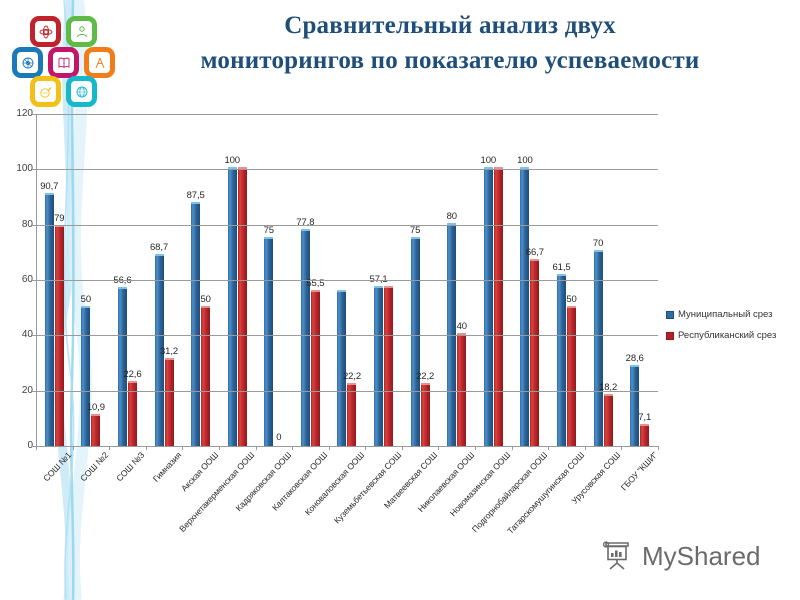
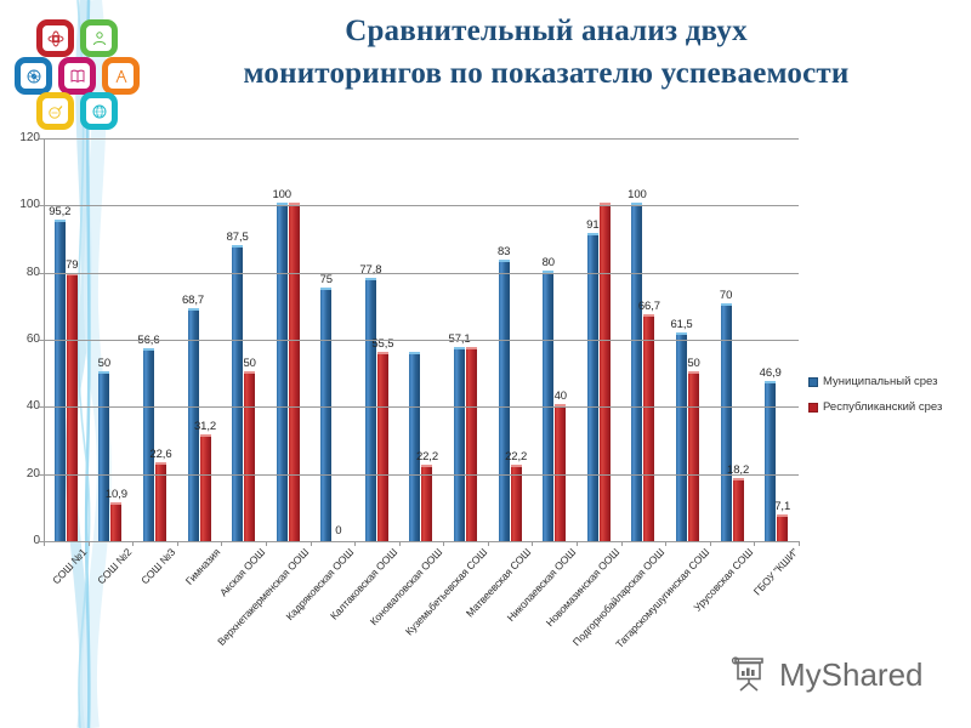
Муниципальный срез/СОШ №1: 90,7 -> 95,2
Муниципальный срез/Матвеевская СОШ: 75 -> 83
Муниципальный срез/Новомазинская ООШ: 100 -> 91
Муниципальный срез/ГБОУ "КШИ": 28,6 -> 46,9
